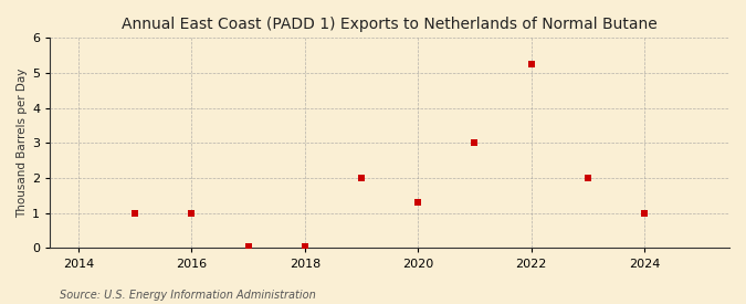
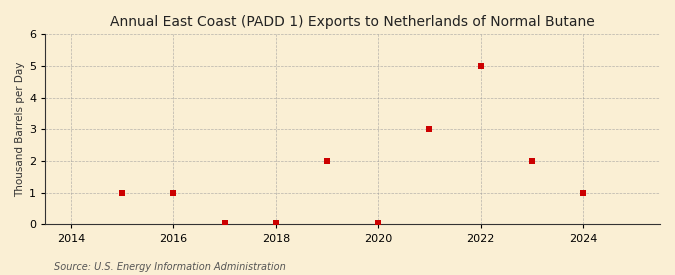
2020: 1.30 -> 0.04
2022: 5.25 -> 5.00
